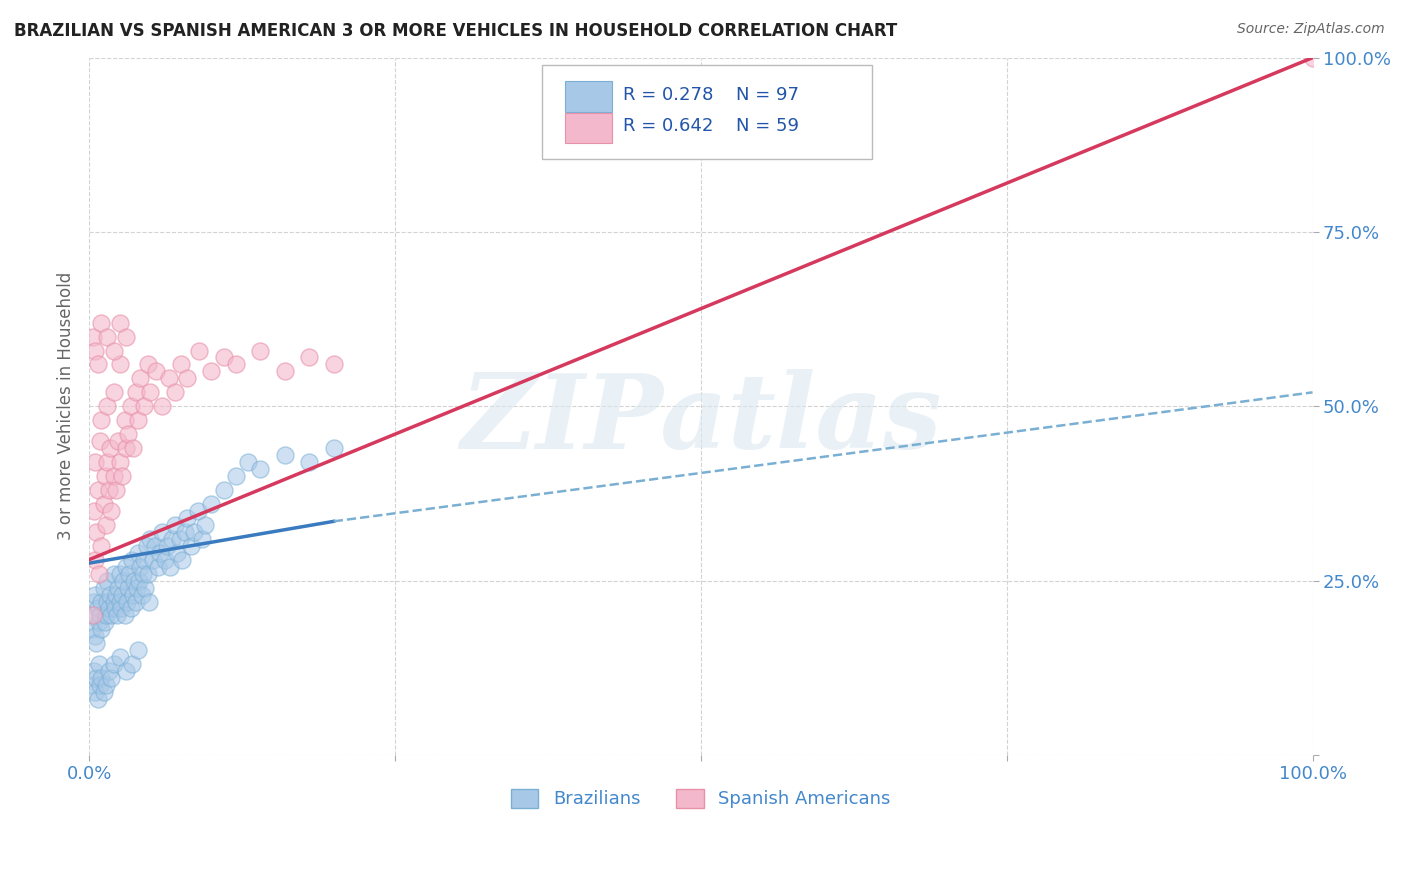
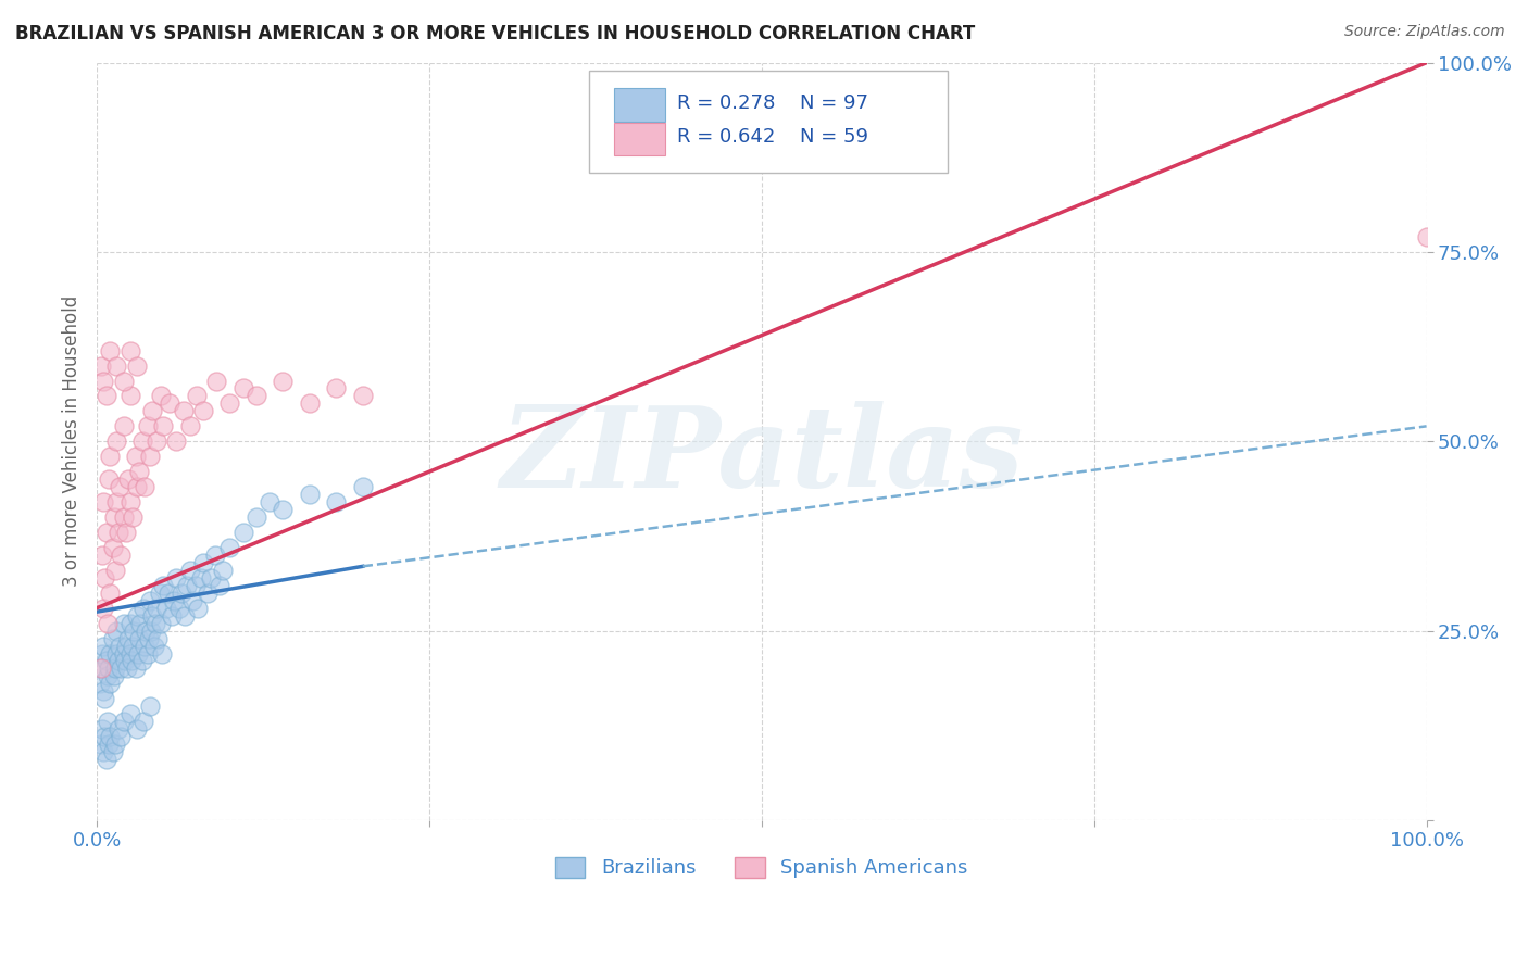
Spanish Americans/100.0%: 100% -> 77%
